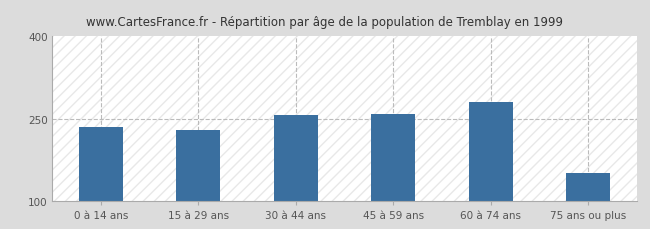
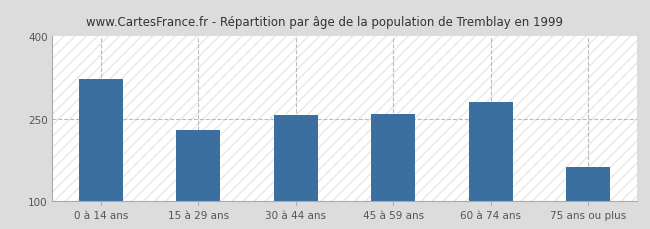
0 à 14 ans: 235 -> 322
75 ans ou plus: 152 -> 162
